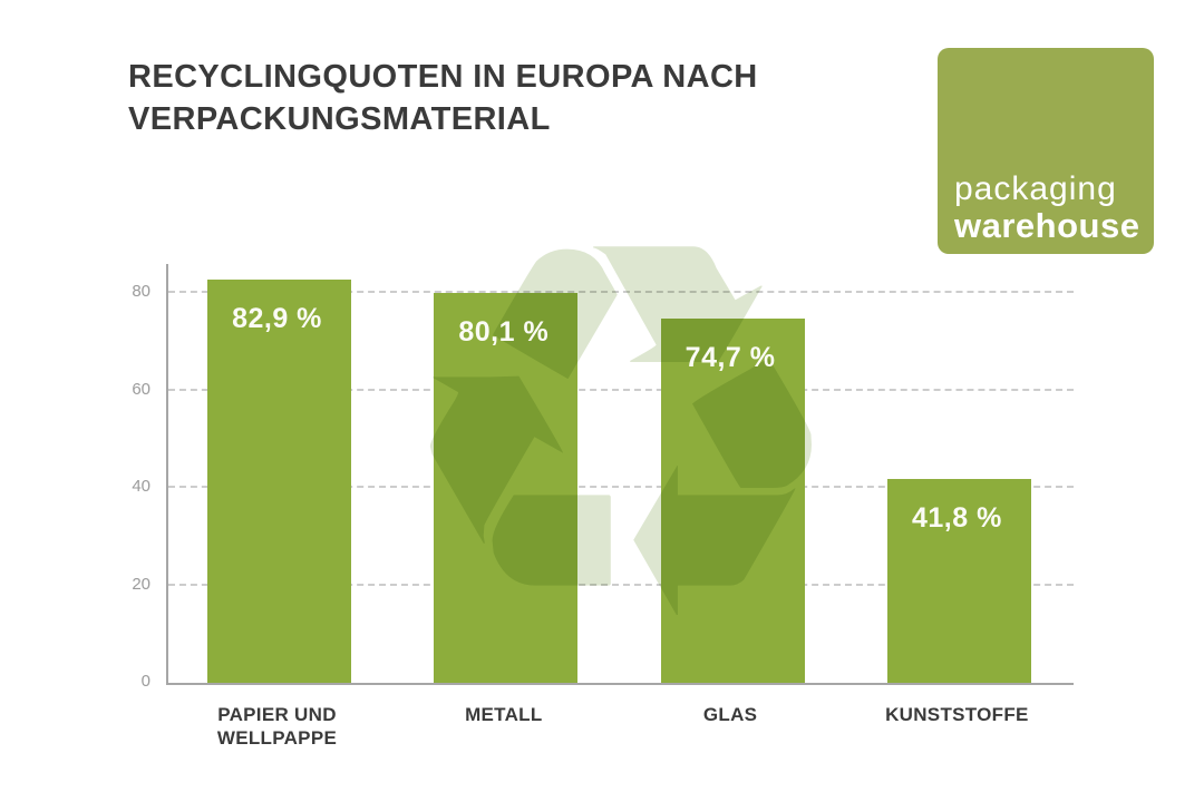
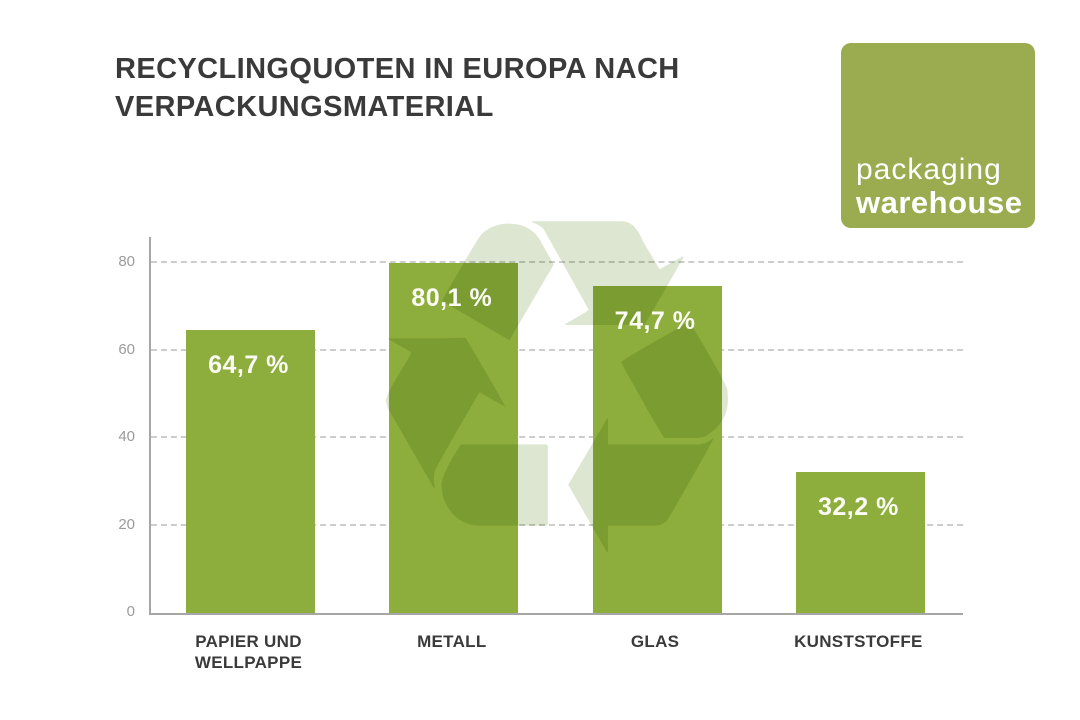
PAPIER UND WELLPAPPE: 82,9 -> 64,7
KUNSTSTOFFE: 41,8 -> 32,2
